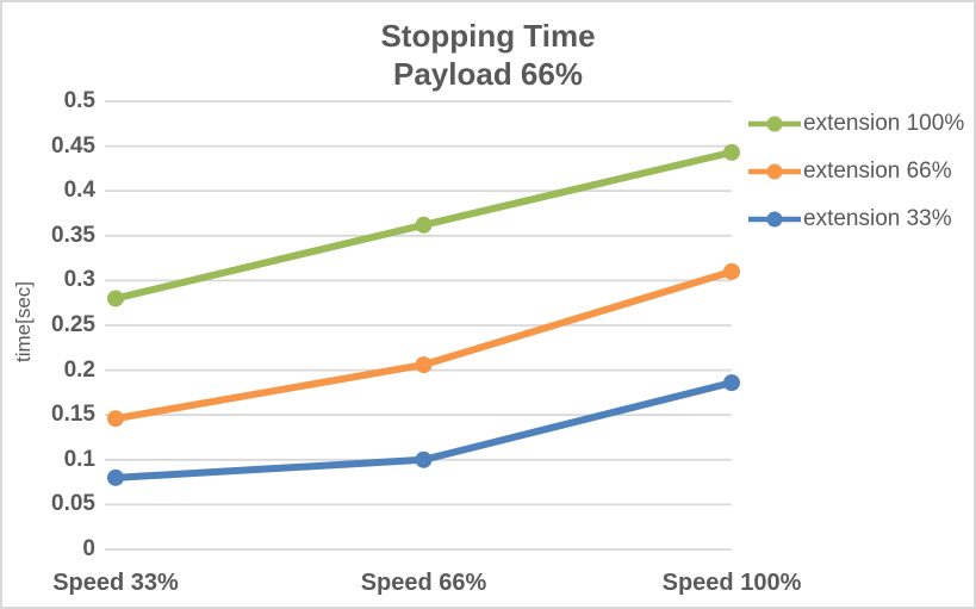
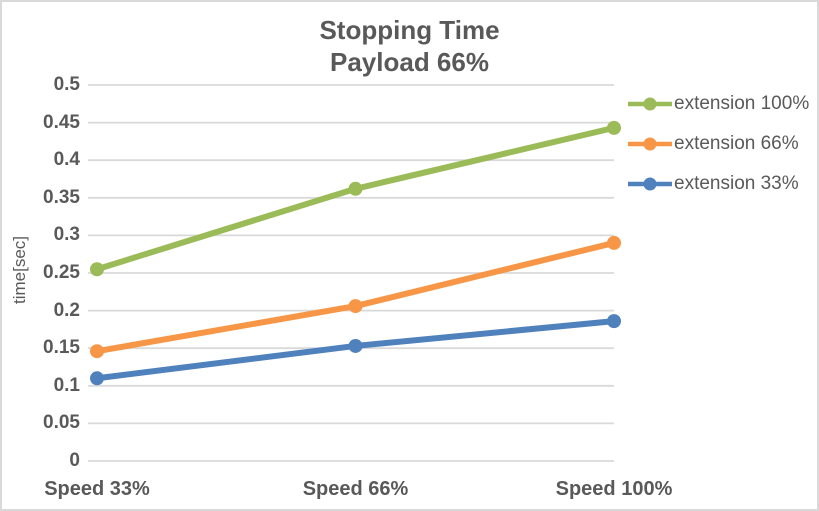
extension 100%/Speed 33%: 0.28 -> 0.26
extension 33%/Speed 33%: 0.08 -> 0.11
extension 33%/Speed 66%: 0.10 -> 0.15
extension 66%/Speed 100%: 0.31 -> 0.29
